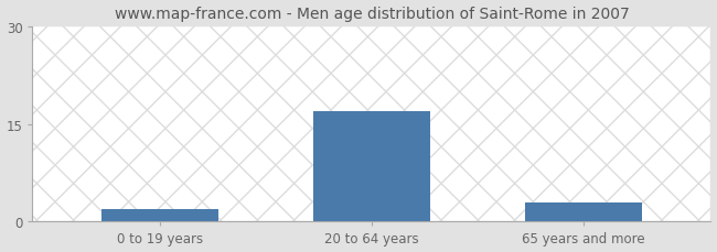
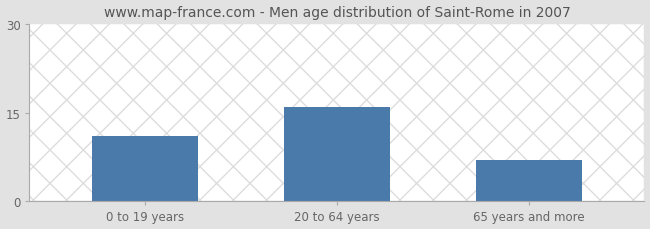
0 to 19 years: 2 -> 11
20 to 64 years: 17 -> 16
65 years and more: 3 -> 7
